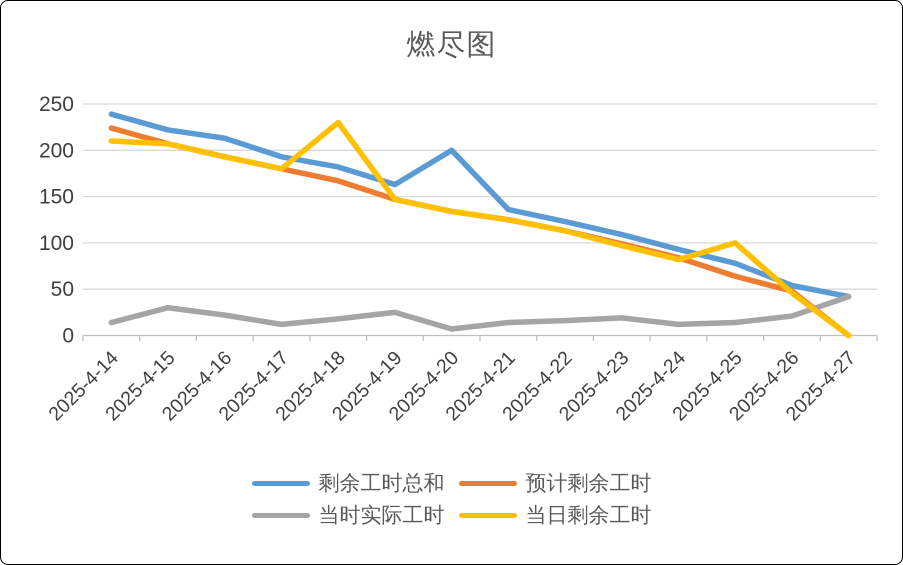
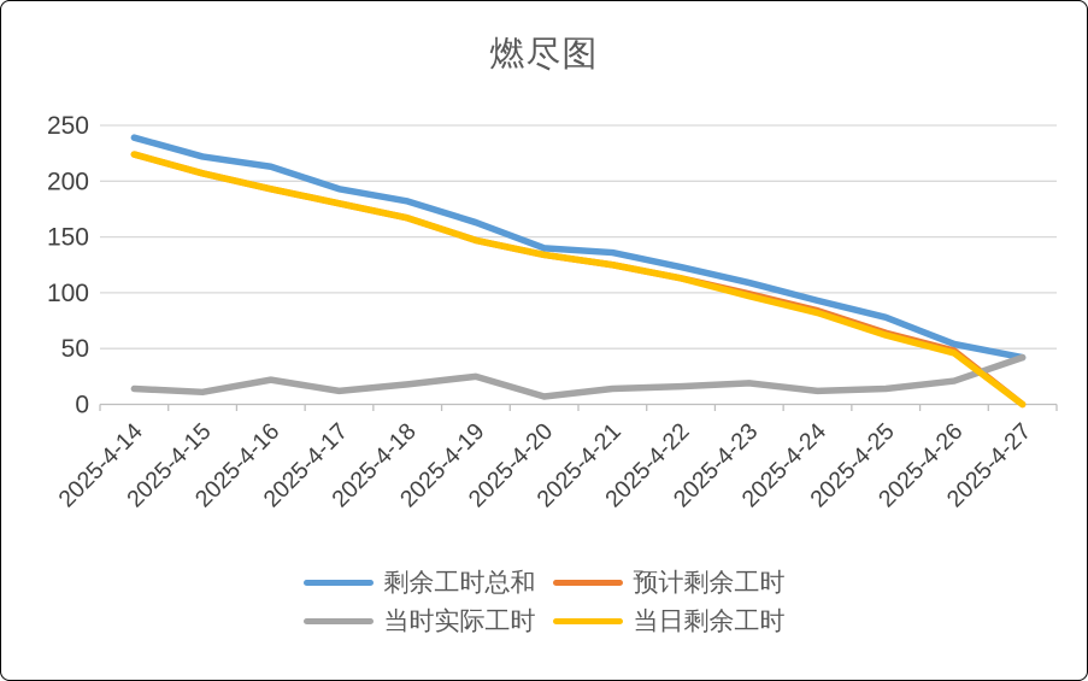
当日剩余工时/2025-4-14: 210 -> 220
当时实际工时/2025-4-15: 30 -> 10
当日剩余工时/2025-4-18: 230 -> 170
剩余工时总和/2025-4-20: 200 -> 140
当日剩余工时/2025-4-25: 100 -> 60
